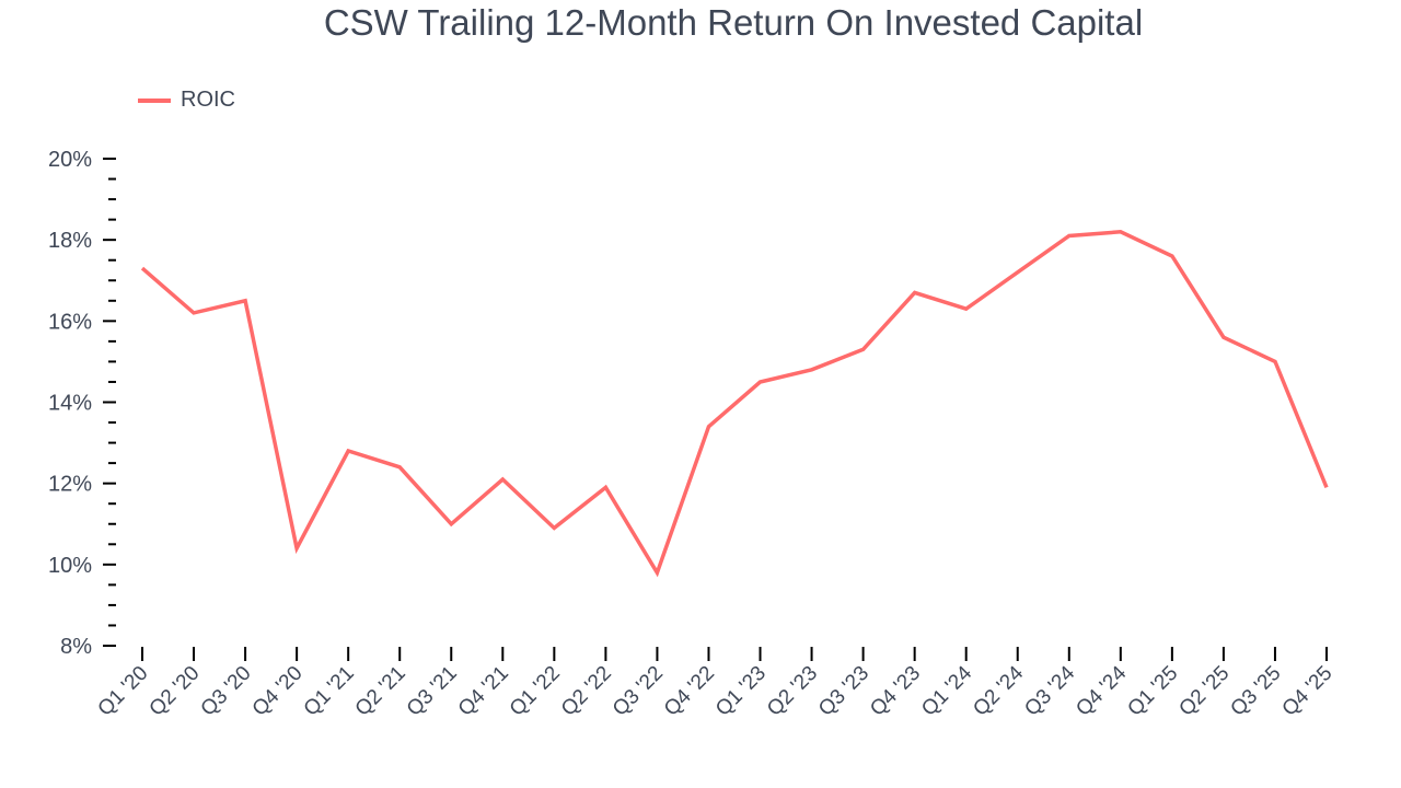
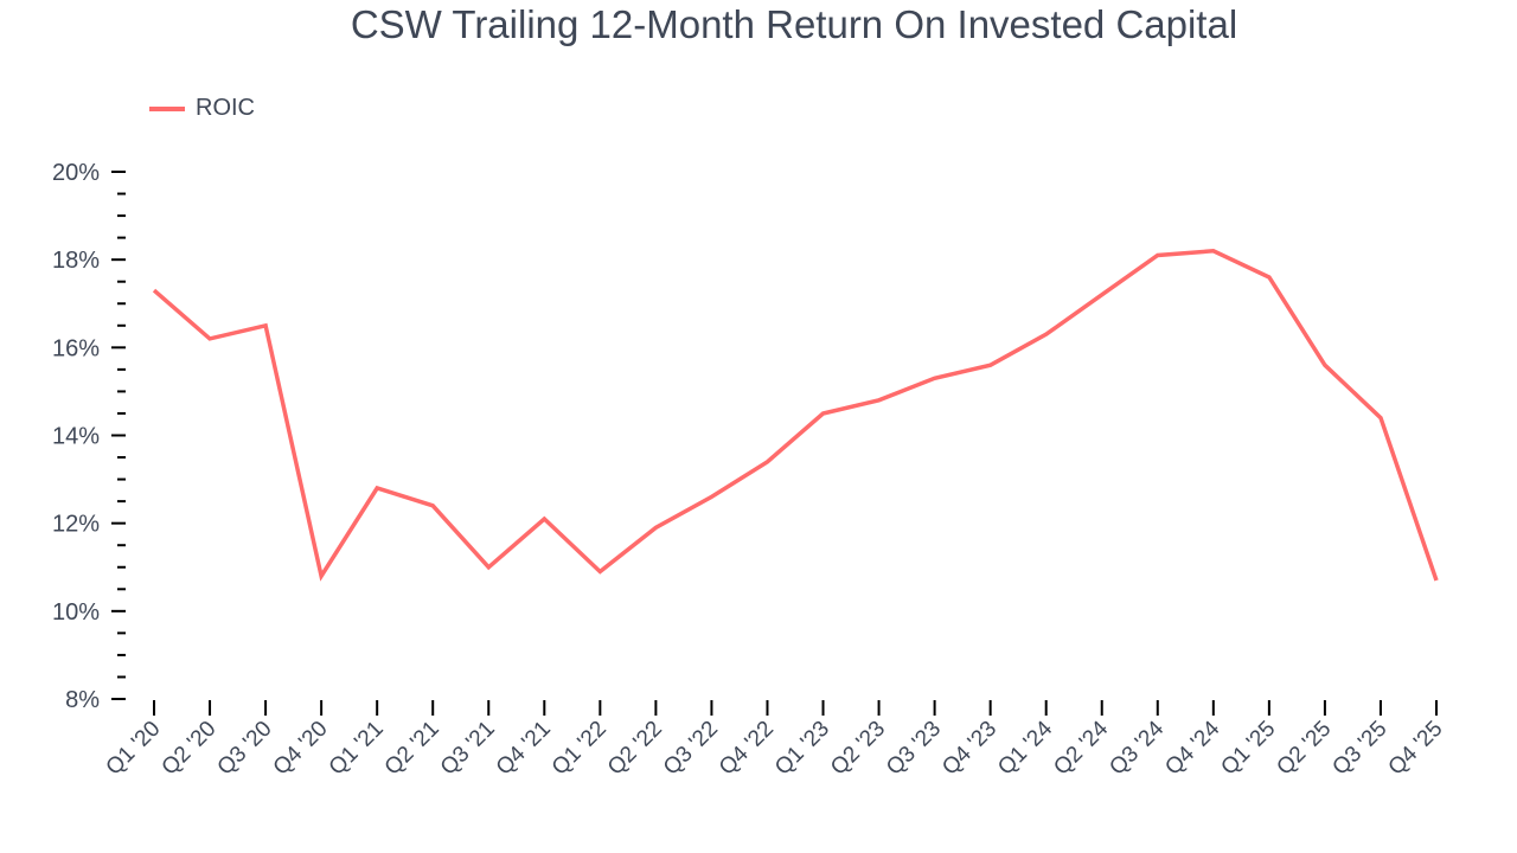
Q4 '20: 10.4% -> 10.8%
Q3 '22: 9.8% -> 12.6%
Q4 '23: 16.7% -> 15.6%
Q3 '25: 15.0% -> 14.4%
Q4 '25: 11.9% -> 10.7%
